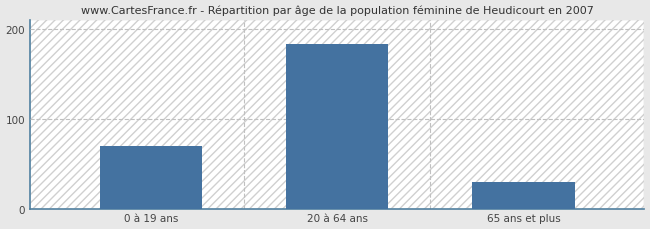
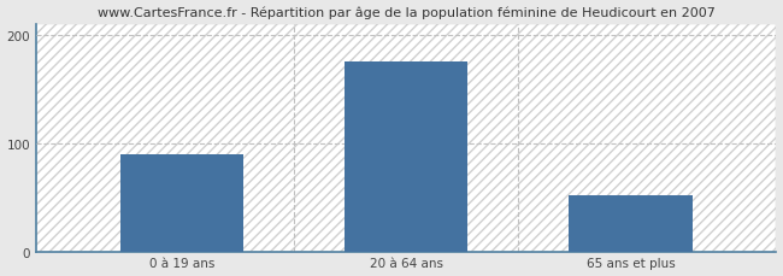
0 à 19 ans: 70 -> 90
20 à 64 ans: 183 -> 176
65 ans et plus: 30 -> 52
